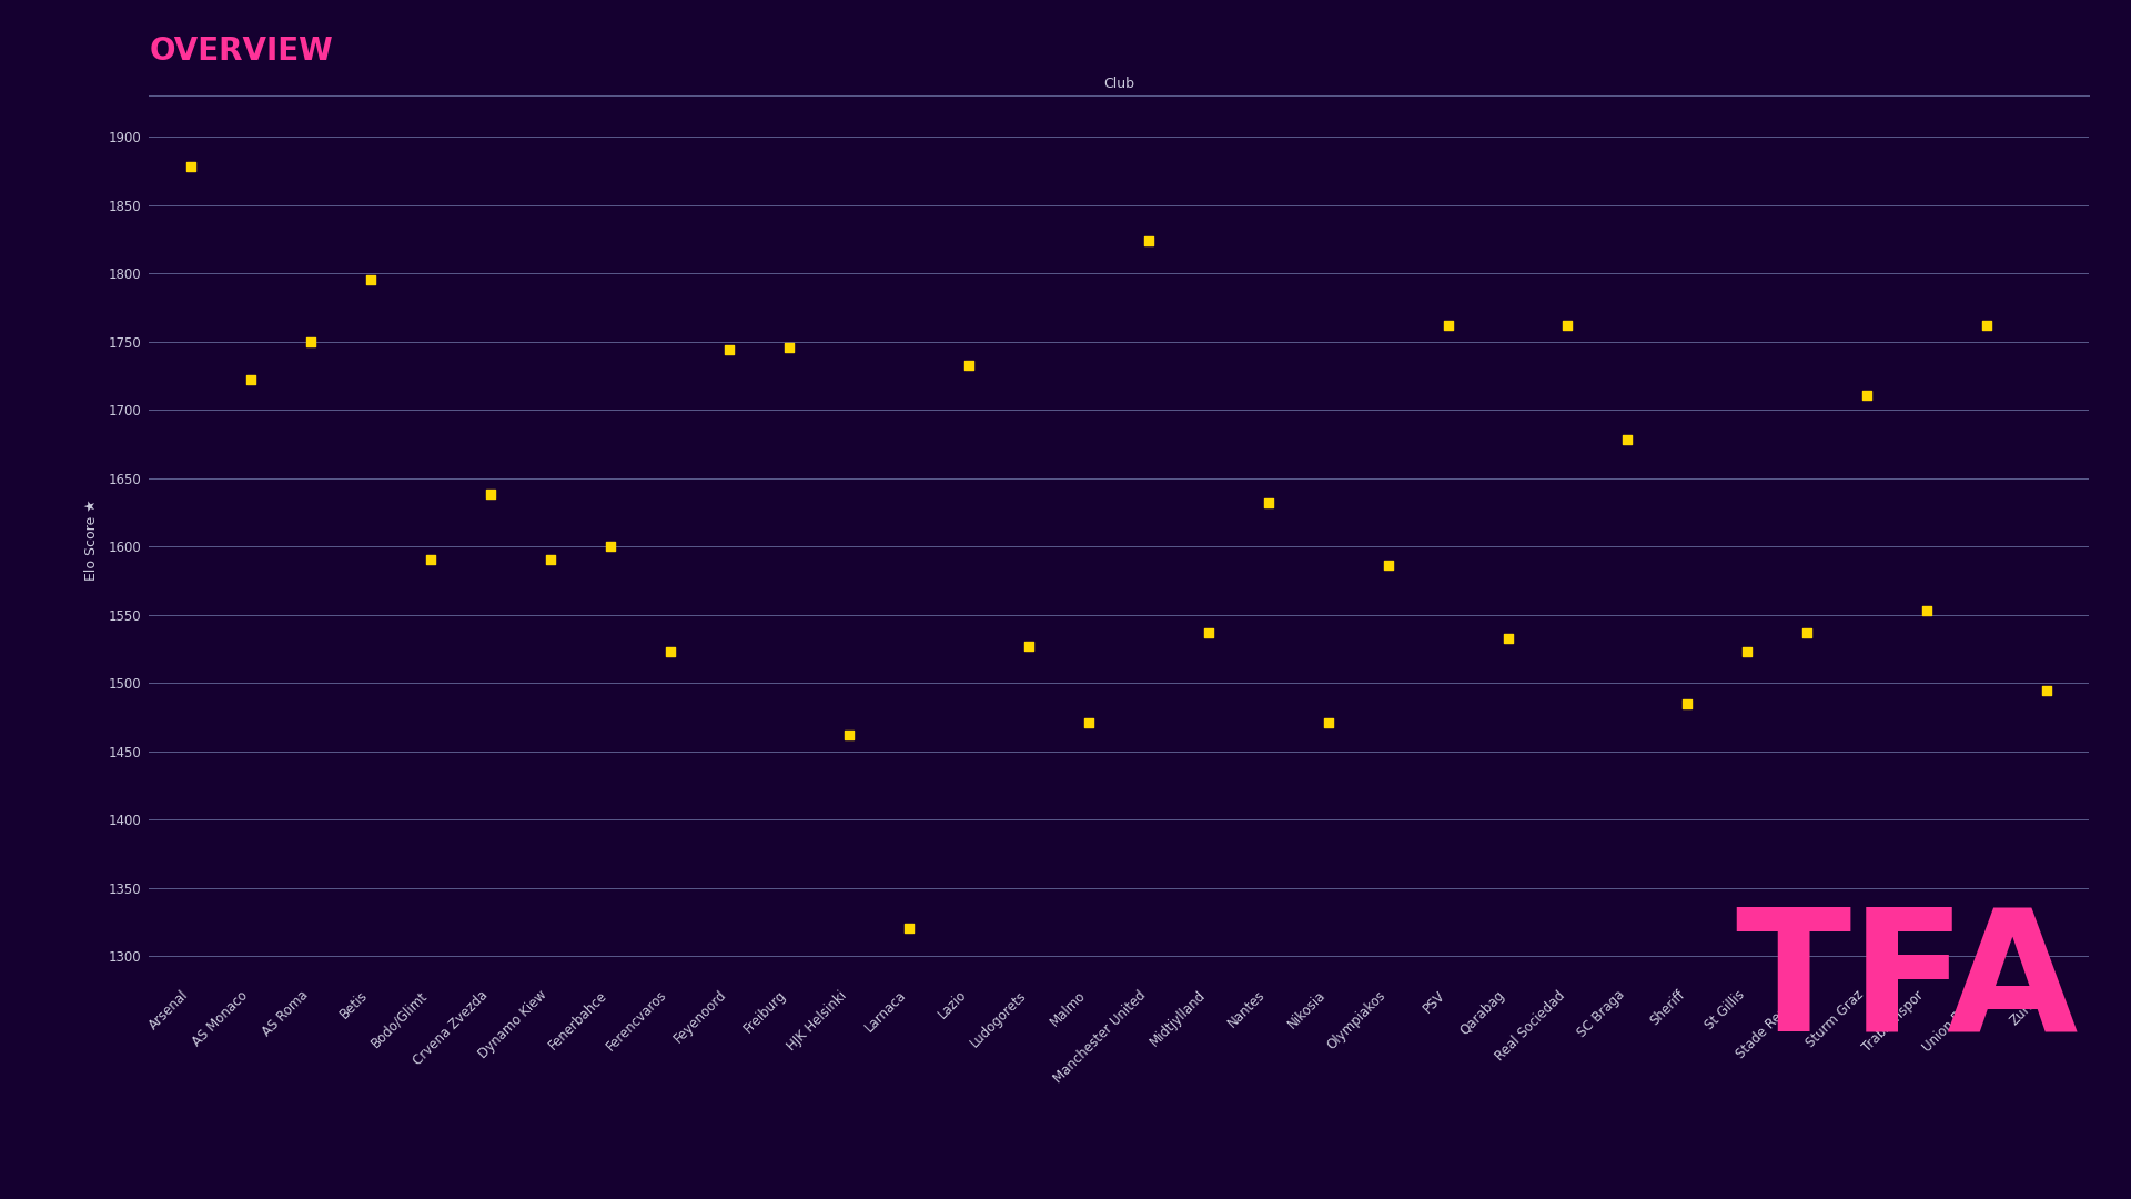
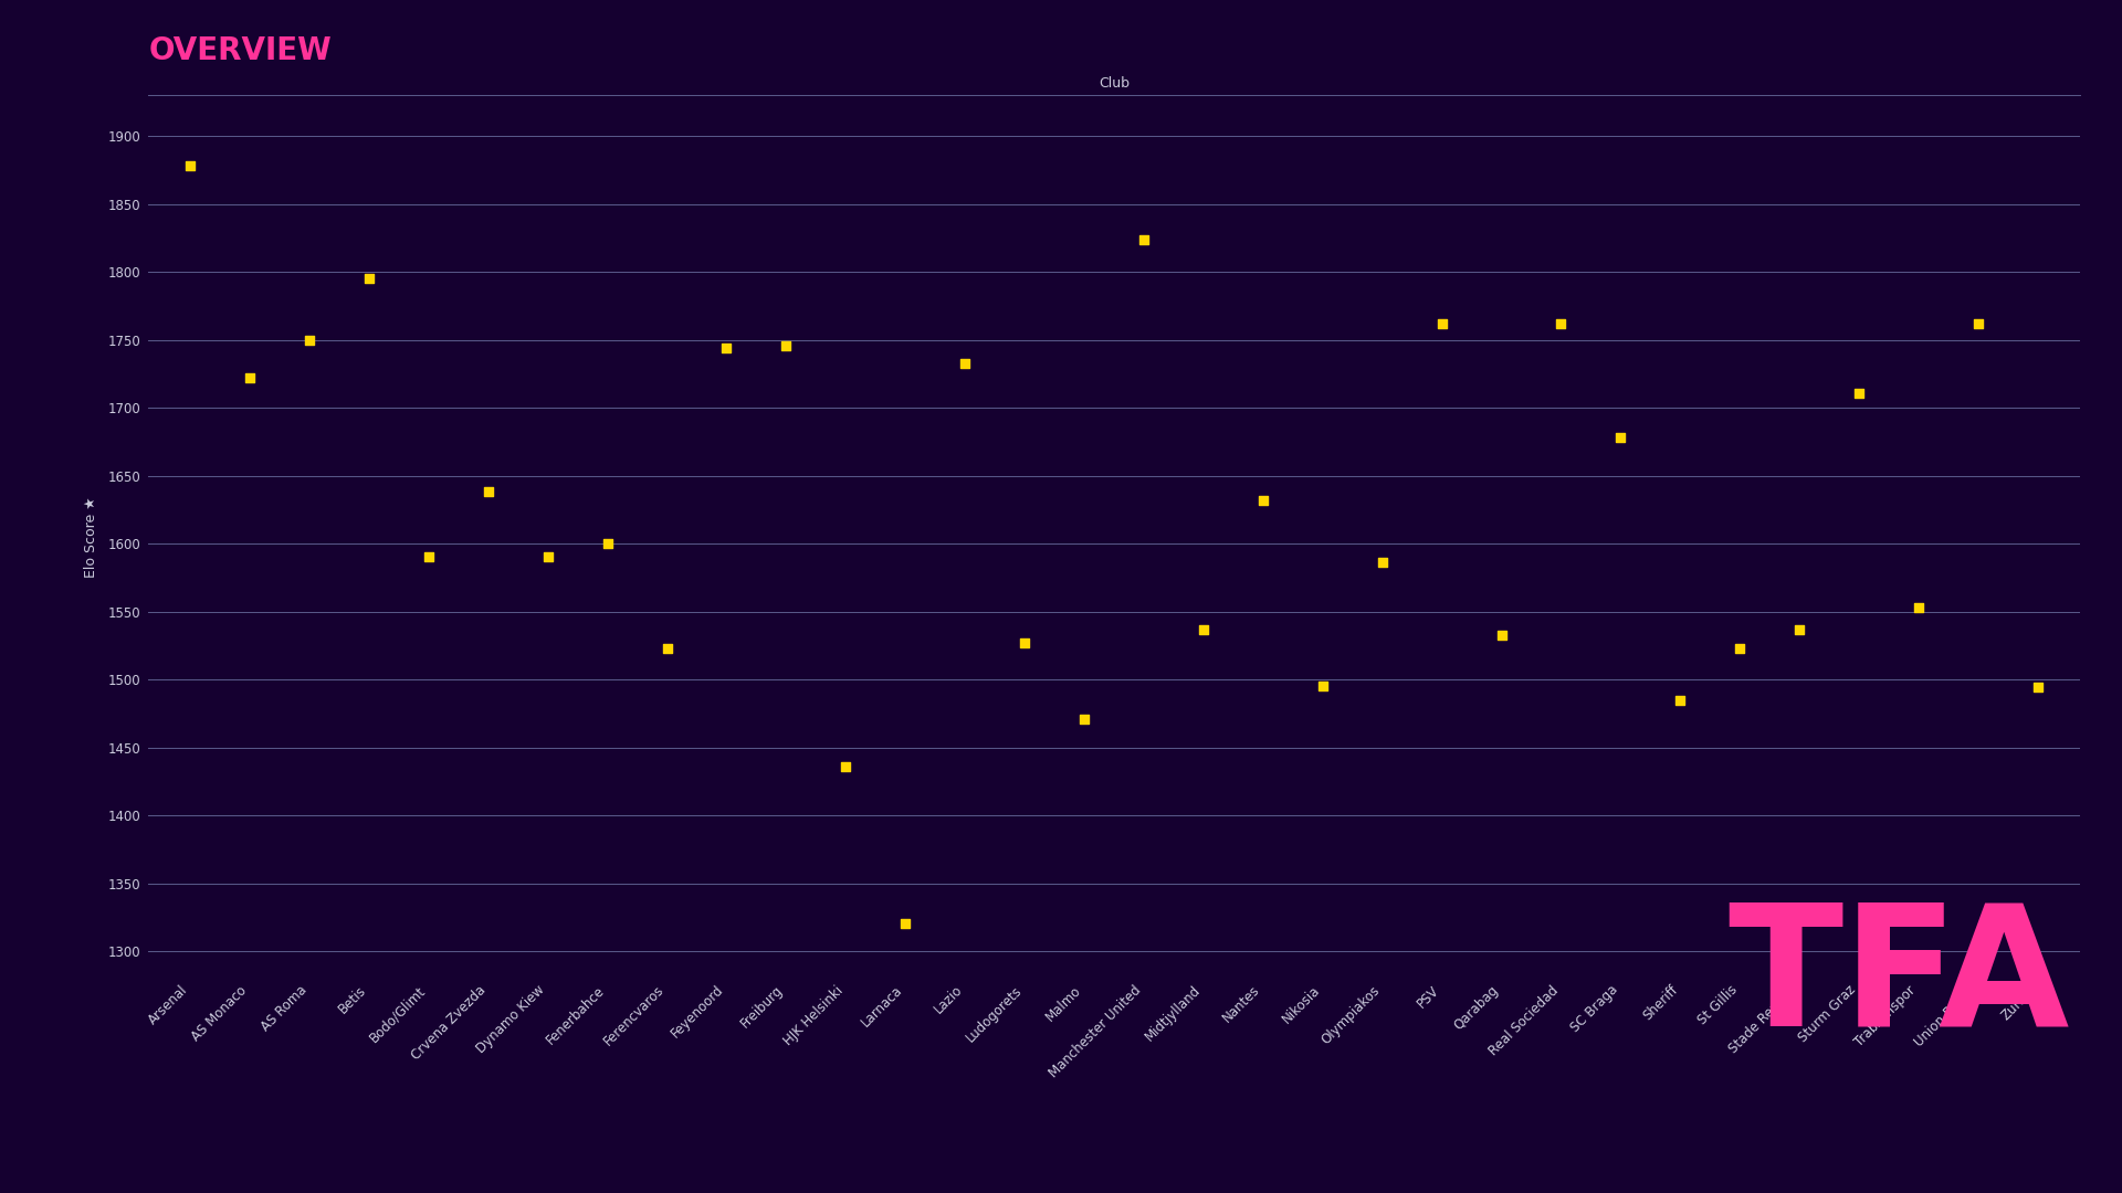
HJK Helsinki: 1462 -> 1436
Nikosia: 1471 -> 1495
